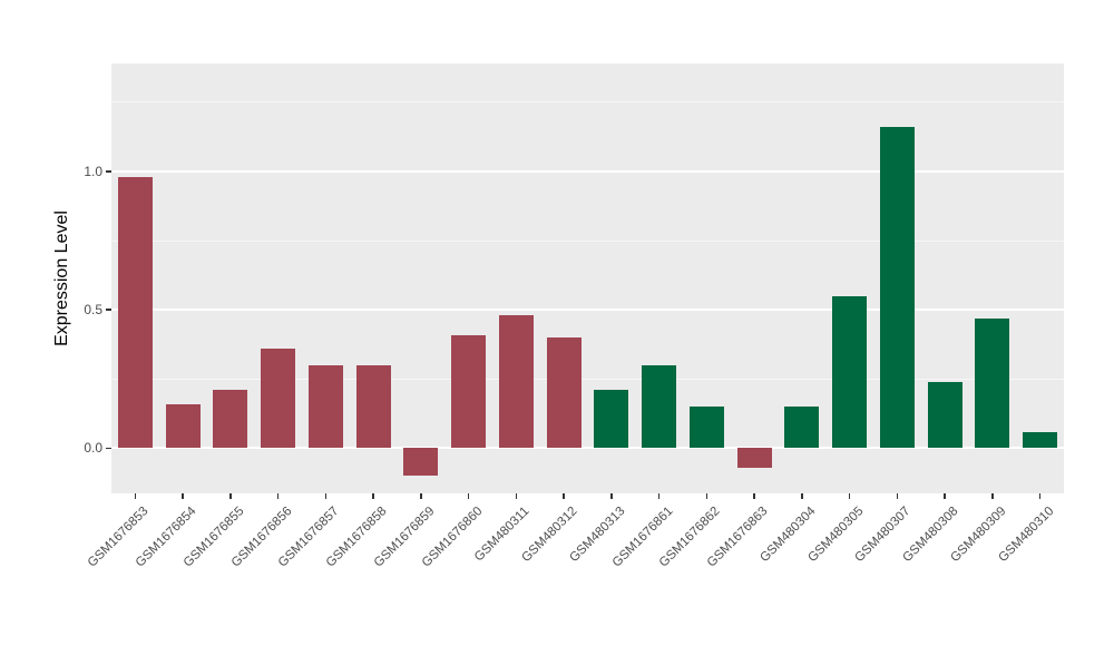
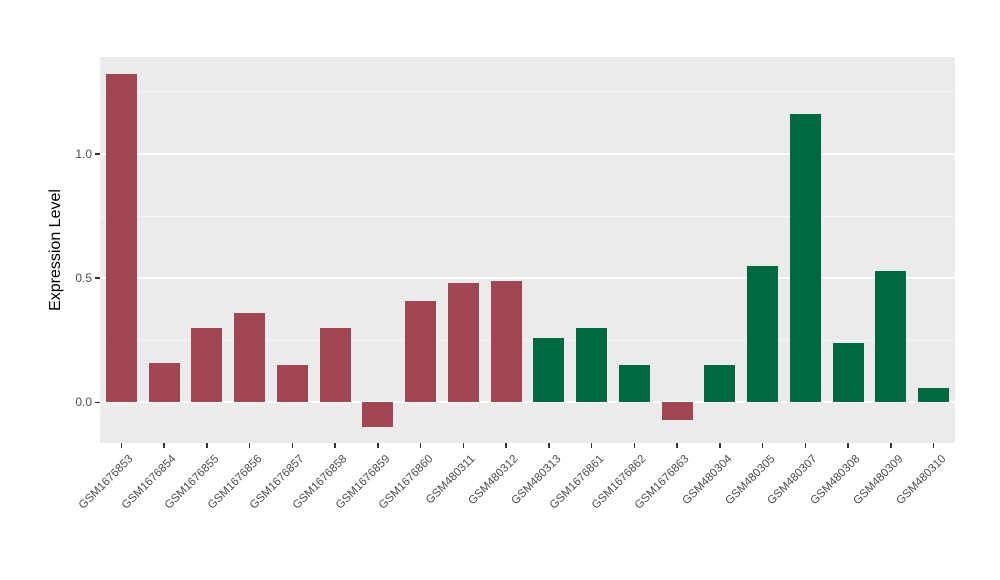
GSM1676853: 0.98 -> 1.32
GSM1676855: 0.21 -> 0.30
GSM1676857: 0.30 -> 0.15
GSM480312: 0.40 -> 0.49
GSM480313: 0.21 -> 0.26
GSM480309: 0.47 -> 0.53
